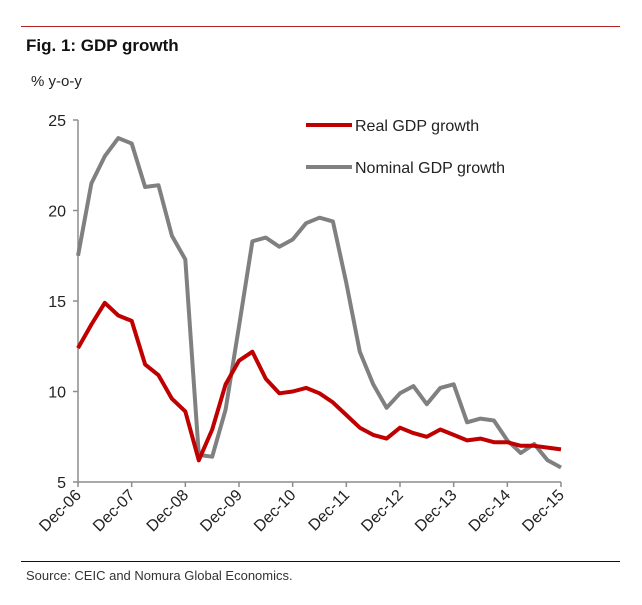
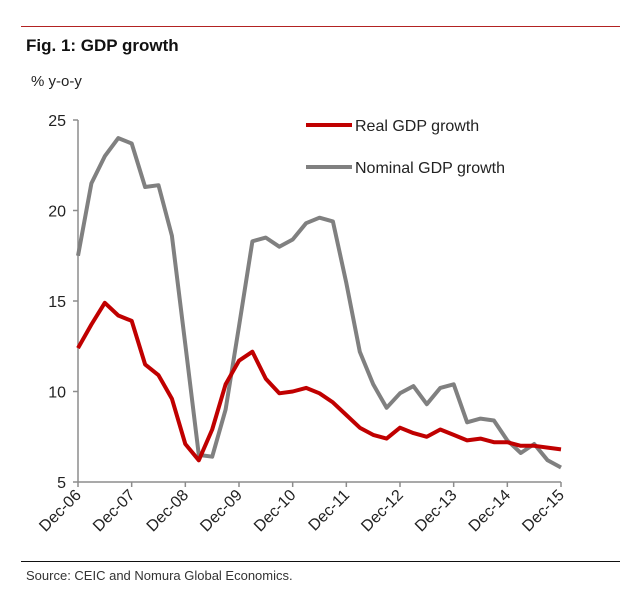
Real GDP growth/Dec-08: 8.9 -> 7.1
Nominal GDP growth/Dec-08: 17.3 -> 12.6
